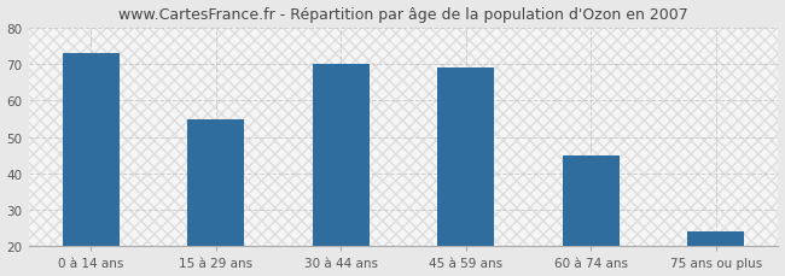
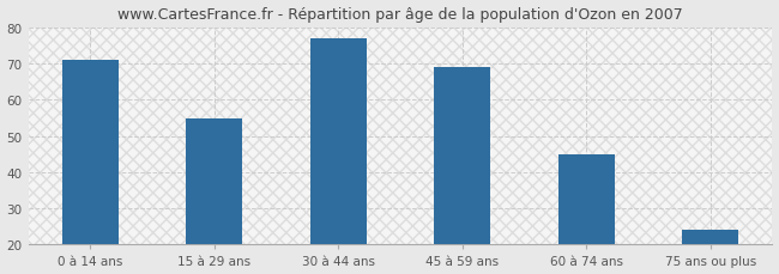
0 à 14 ans: 73 -> 71
30 à 44 ans: 70 -> 77
